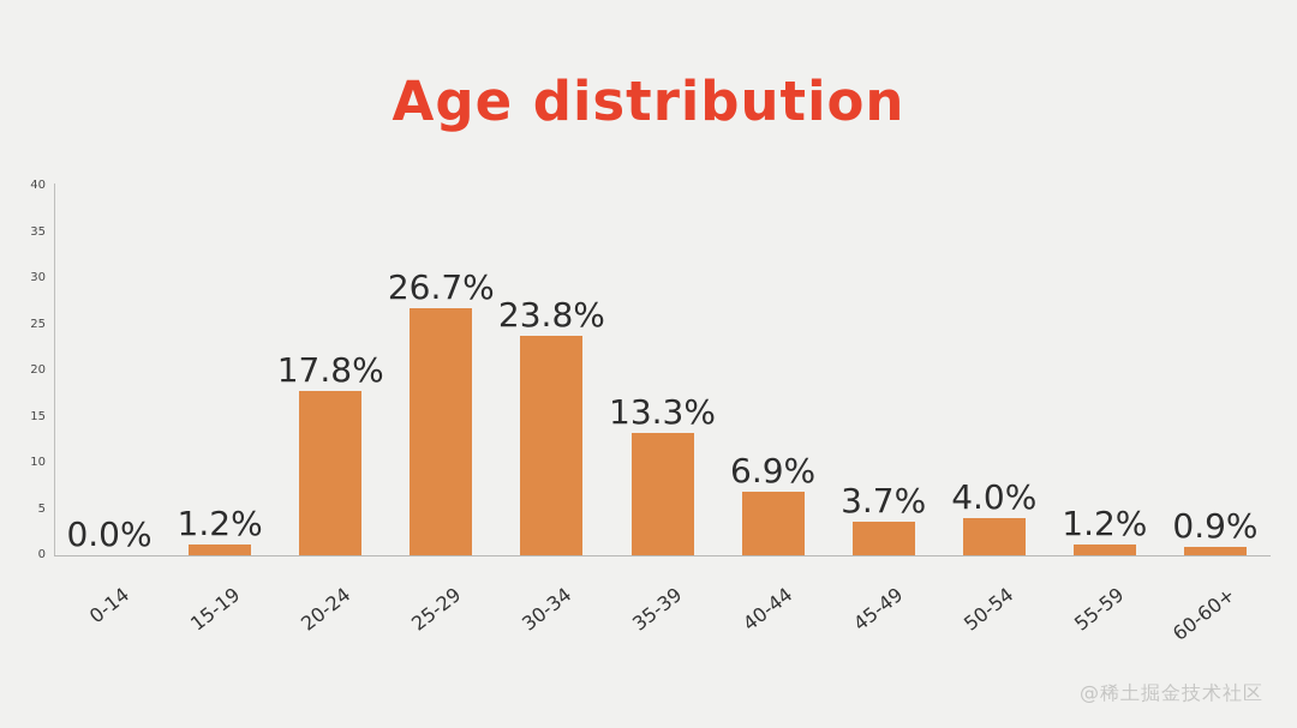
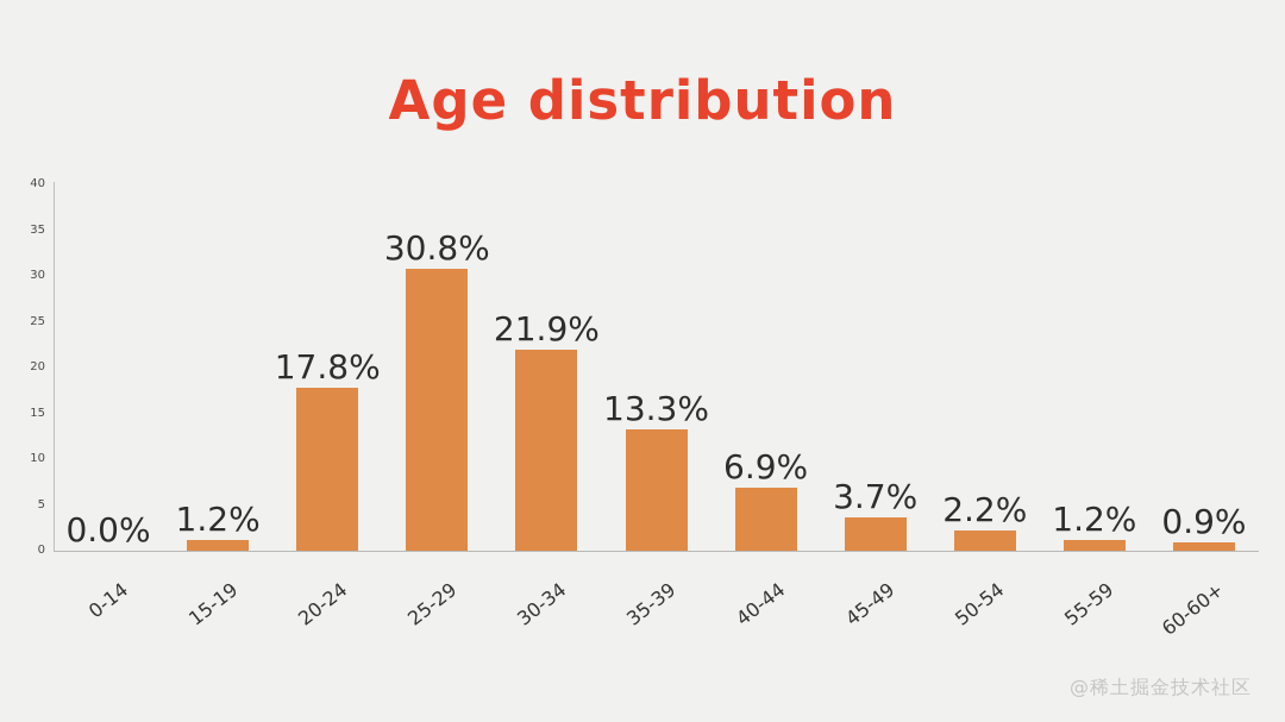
25-29: 26.7% -> 30.8%
30-34: 23.8% -> 21.9%
50-54: 4.0% -> 2.2%
